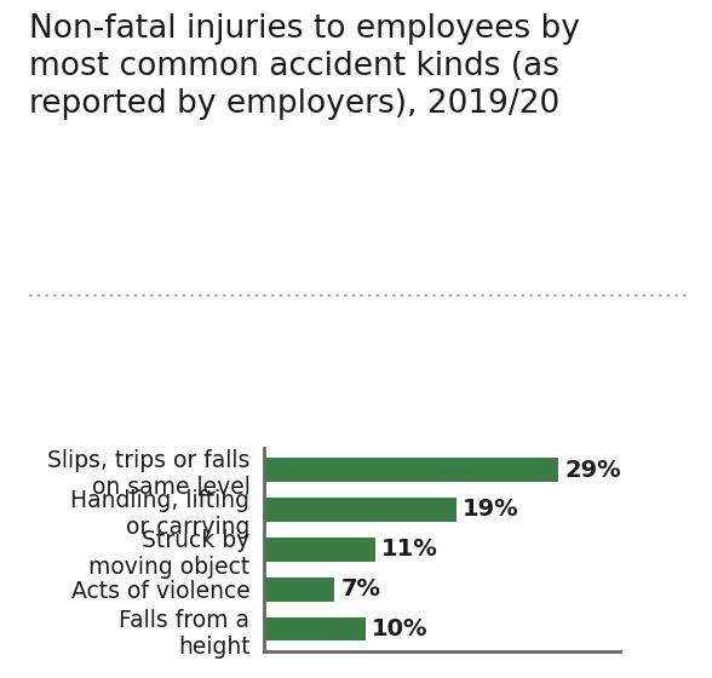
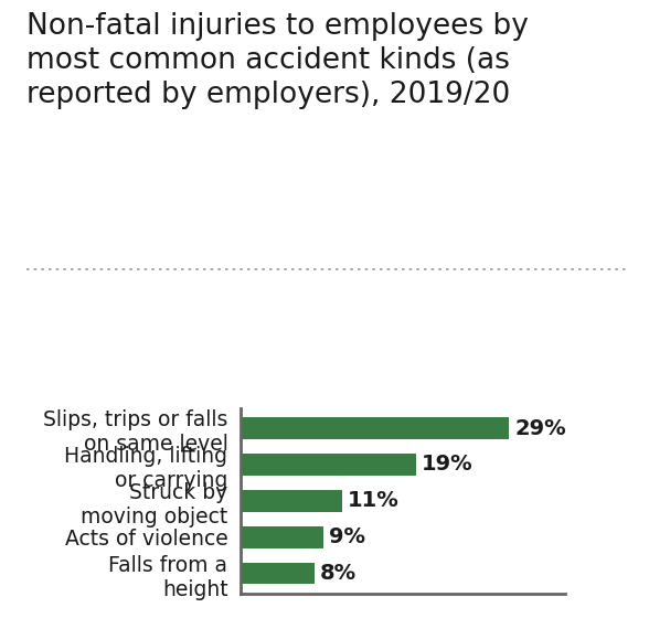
Acts of violence: 7% -> 9%
Falls from a height: 10% -> 8%
